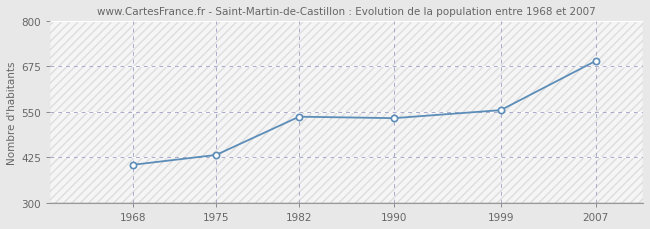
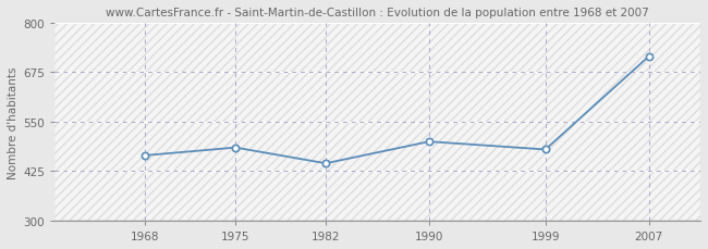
1968: 405 -> 465
1975: 432 -> 485
1982: 537 -> 445
1990: 533 -> 500
1999: 555 -> 480
2007: 690 -> 715
